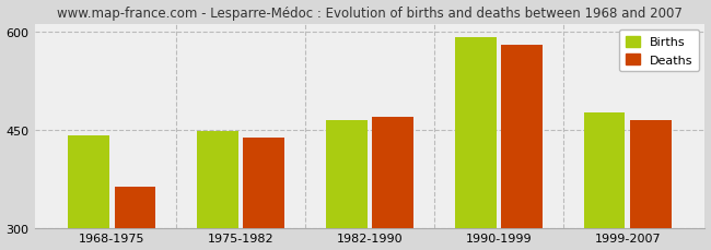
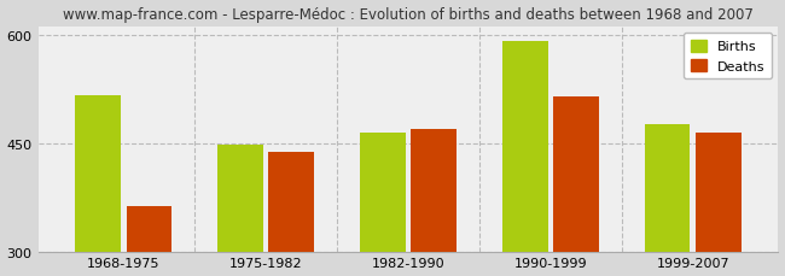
Births/1968-1975: 441 -> 516
Deaths/1990-1999: 580 -> 514
